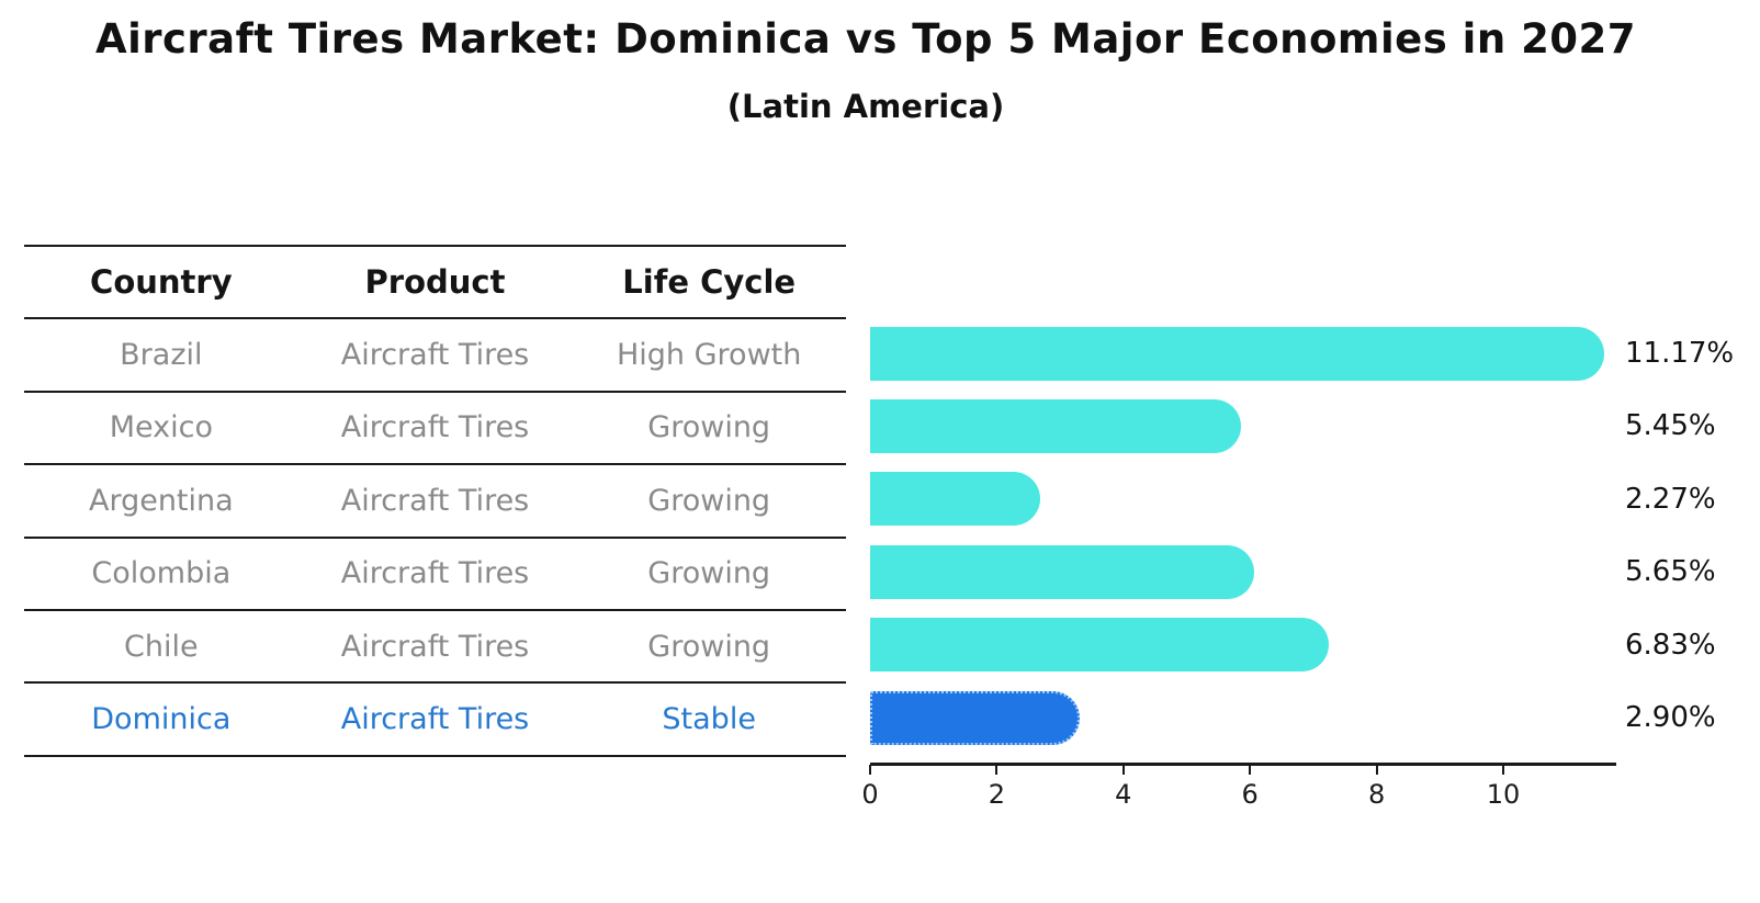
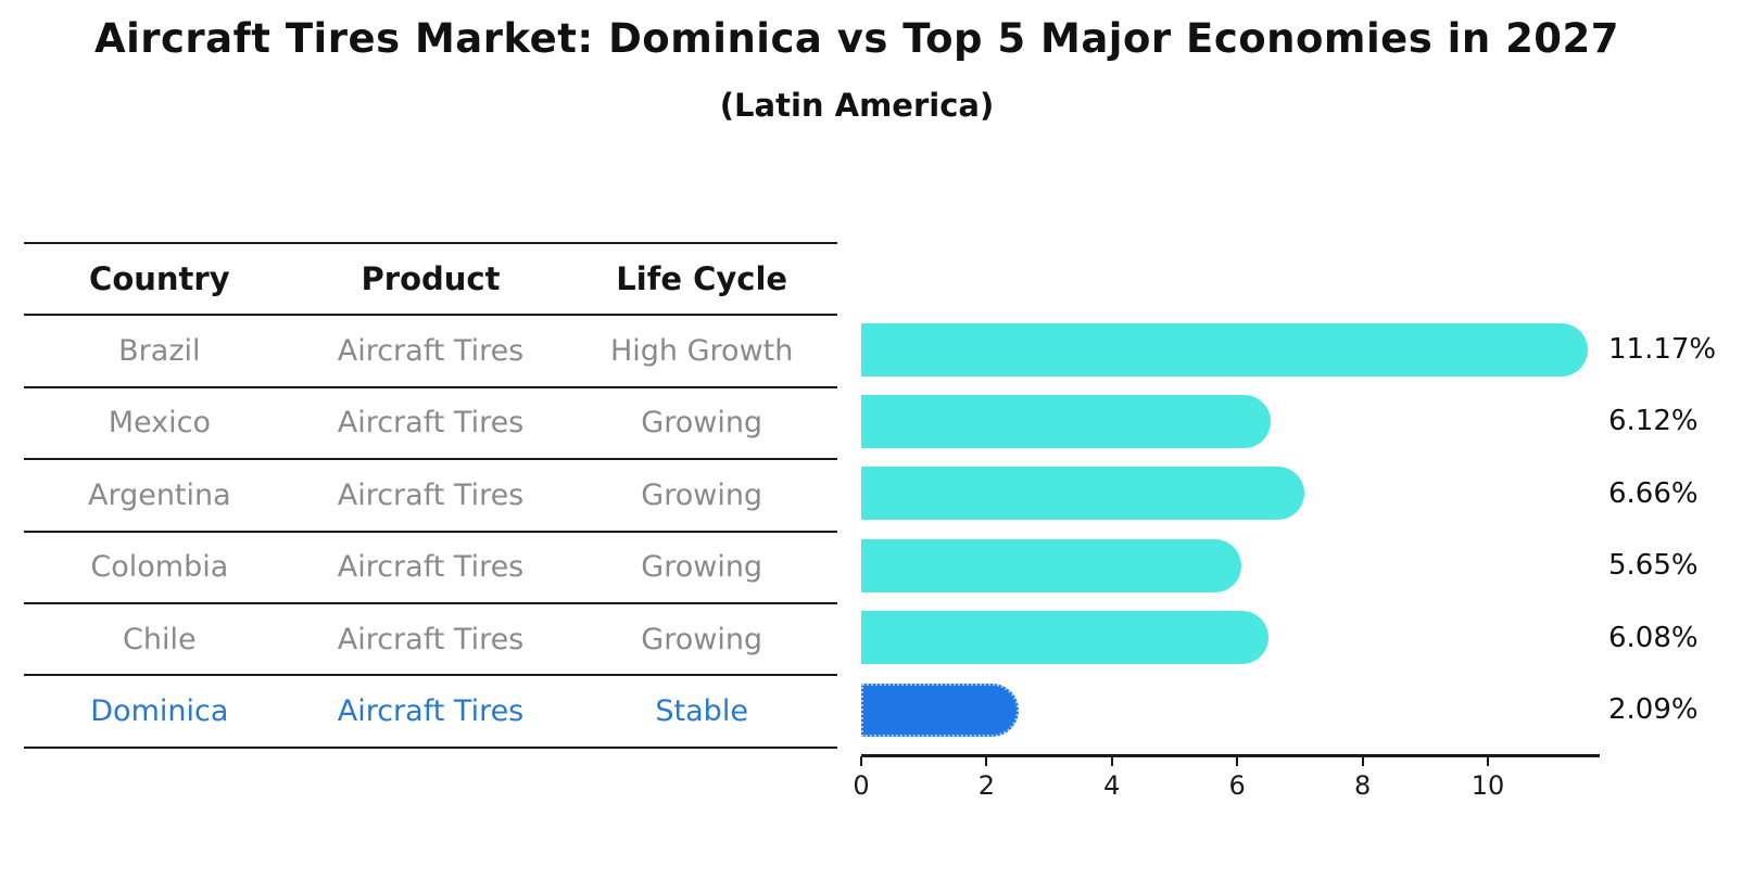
Mexico: 5.45% -> 6.12%
Argentina: 2.27% -> 6.66%
Chile: 6.83% -> 6.08%
Dominica: 2.90% -> 2.09%
